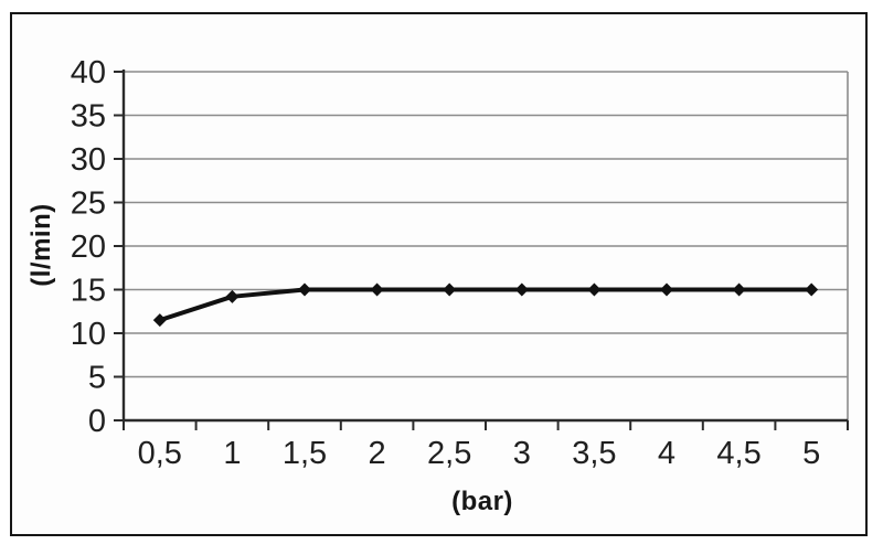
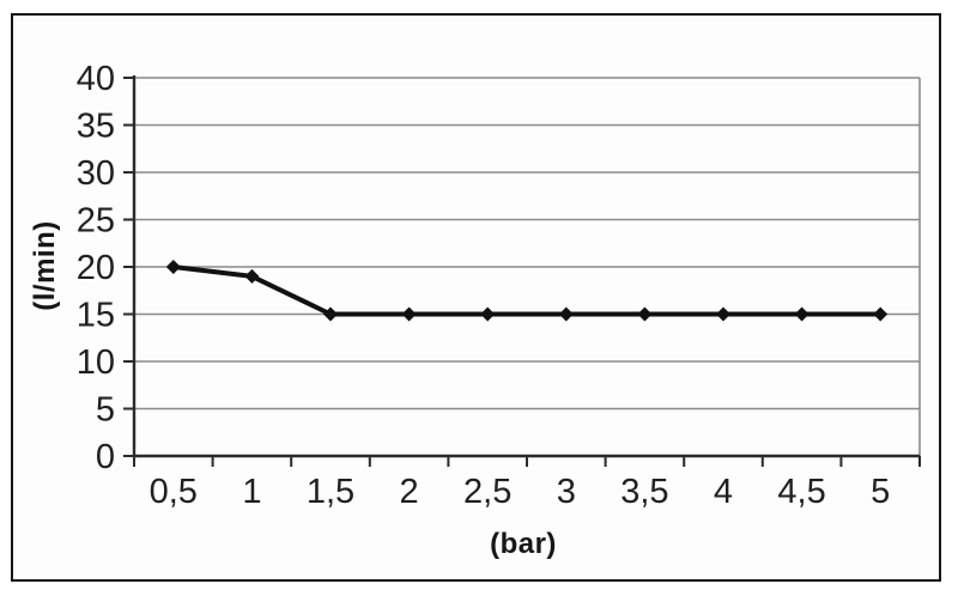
0,5: 12 -> 20
1: 14 -> 19
